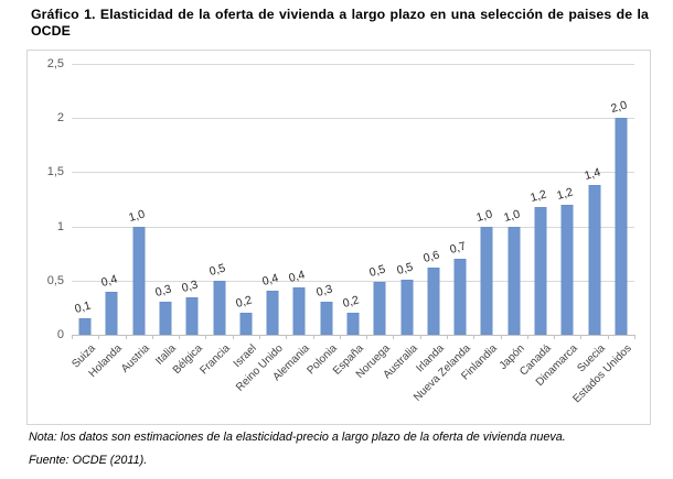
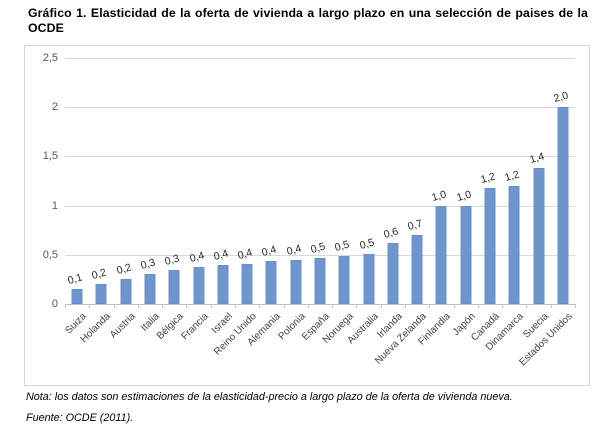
Holanda: 0,4 -> 0,2
Austria: 1,0 -> 0,2
Francia: 0,5 -> 0,4
Israel: 0,2 -> 0,4
Polonia: 0,3 -> 0,4
España: 0,2 -> 0,5
